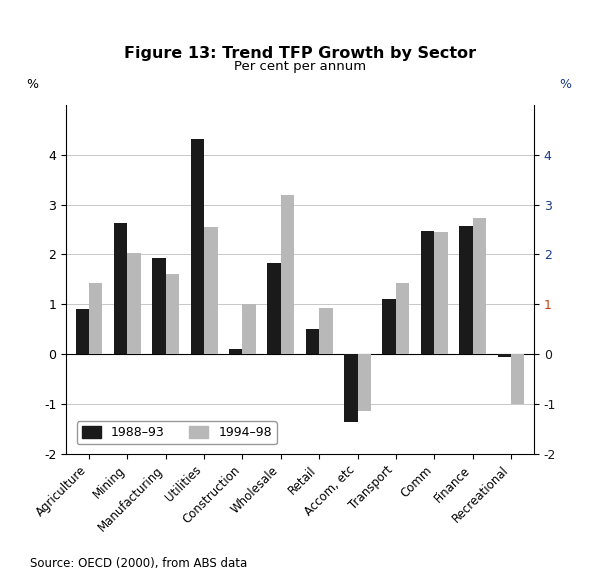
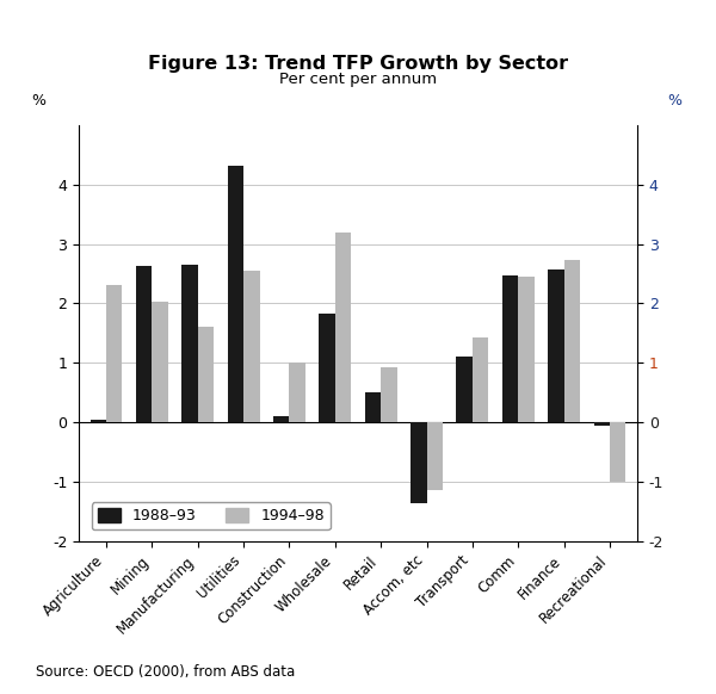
1988–93/Agriculture: 0.90 -> 0.05
1994–98/Agriculture: 1.42 -> 2.30
1988–93/Manufacturing: 1.93 -> 2.65
